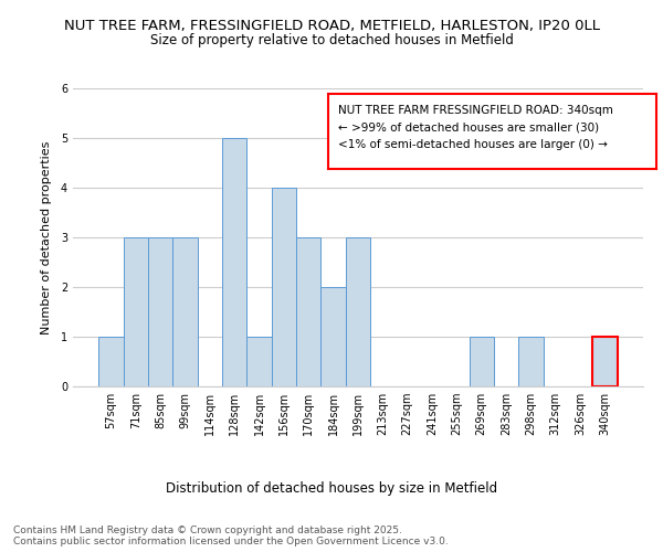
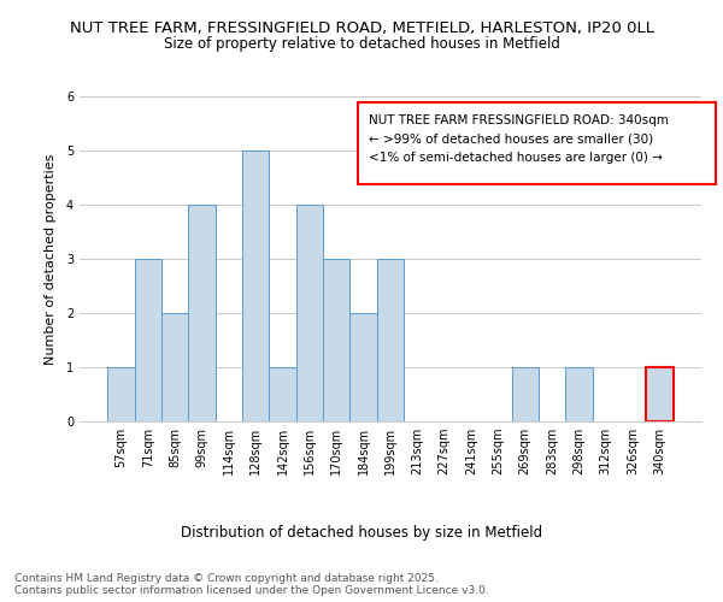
85sqm: 3 -> 2
99sqm: 3 -> 4
